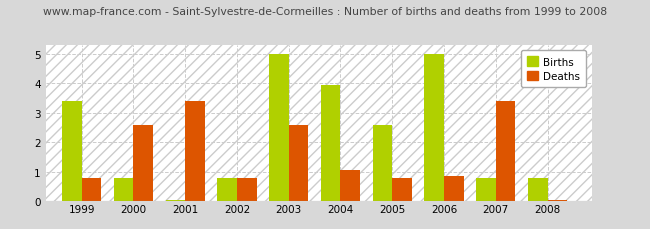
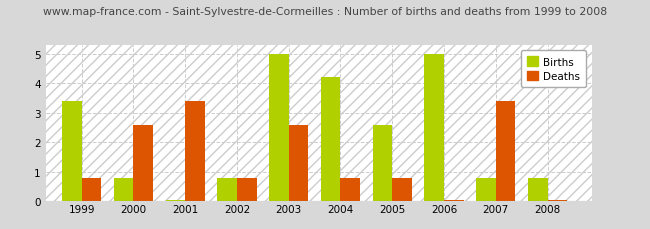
Births/2004: 3.95 -> 4.20
Deaths/2004: 1.05 -> 0.80
Deaths/2006: 0.85 -> 0.04
